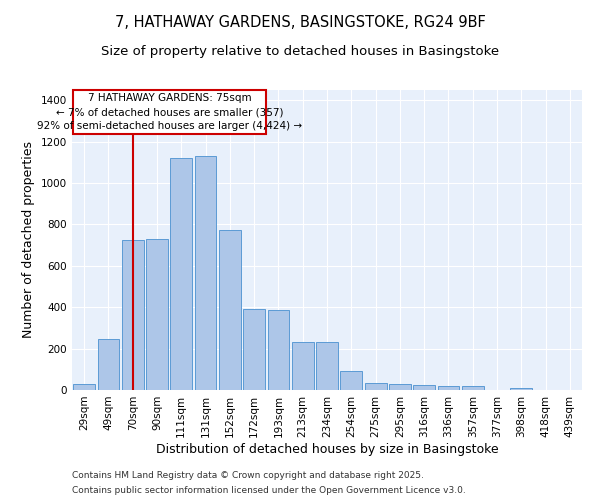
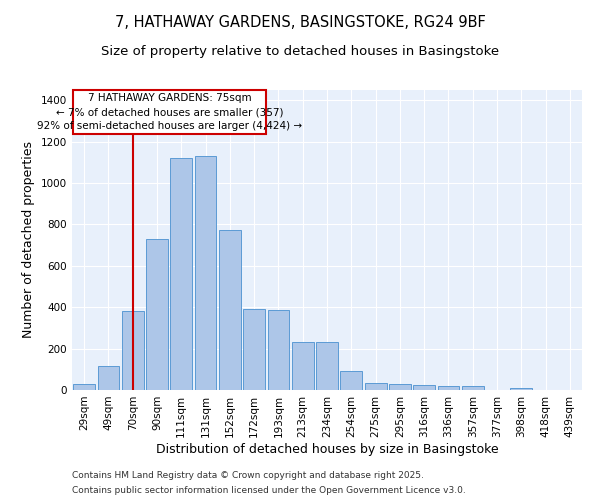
49sqm: 245 -> 115
70sqm: 725 -> 380
